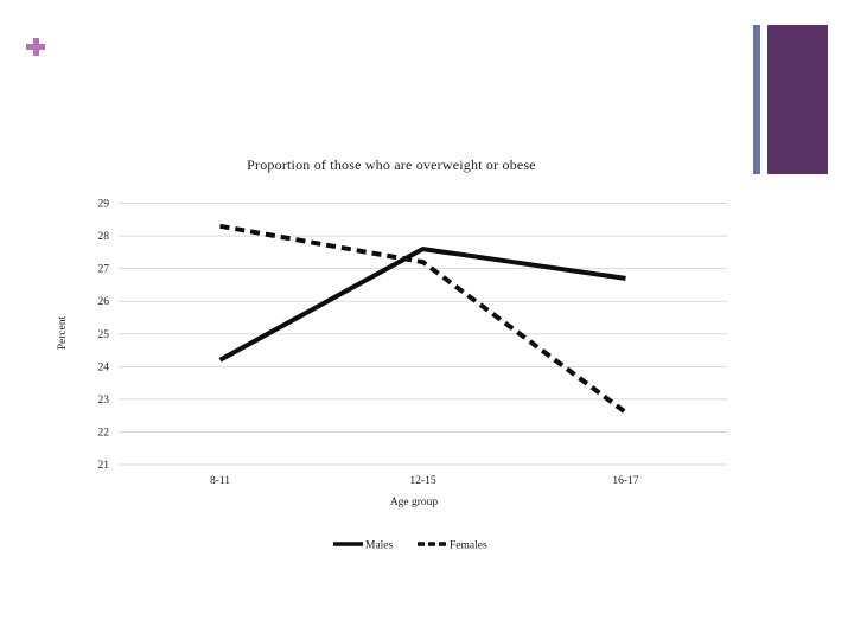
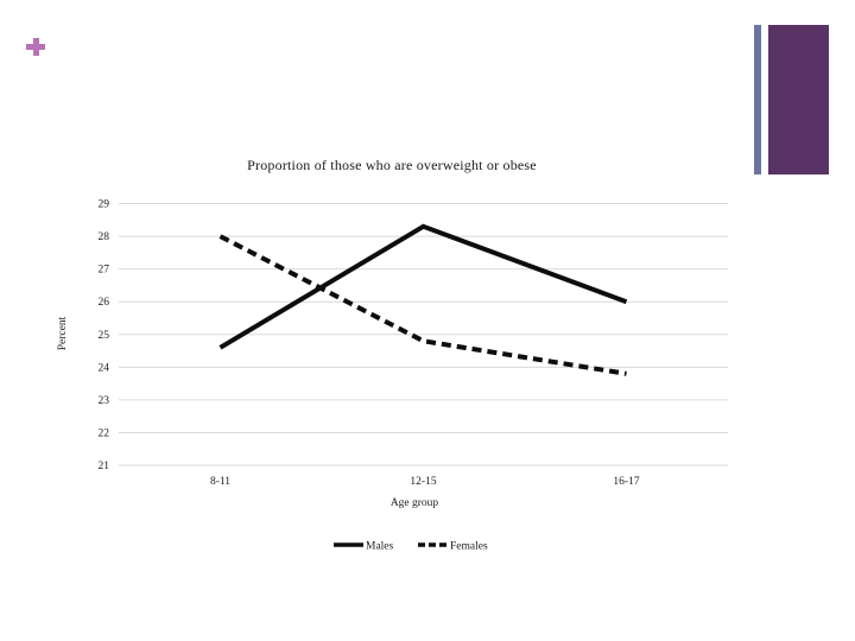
Males/8-11: 24.2 -> 24.6
Females/8-11: 28.3 -> 28.0
Males/12-15: 27.6 -> 28.3
Females/12-15: 27.2 -> 24.8
Males/16-17: 26.7 -> 26.0
Females/16-17: 22.6 -> 23.8
